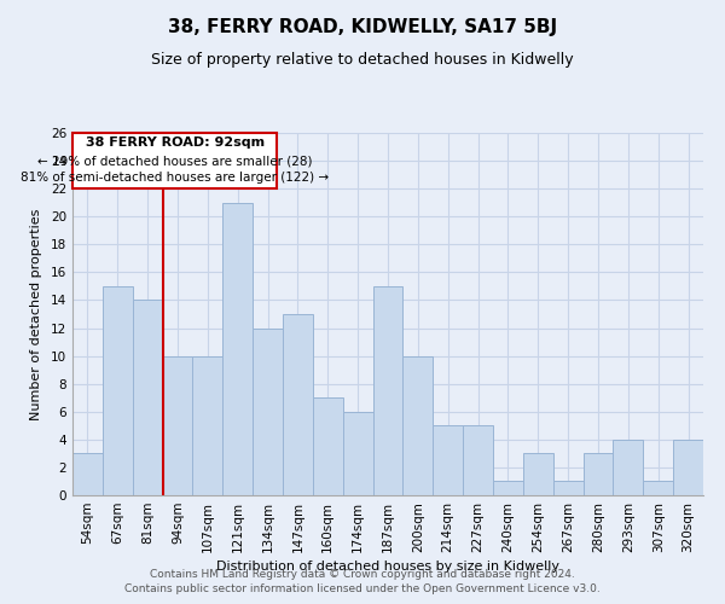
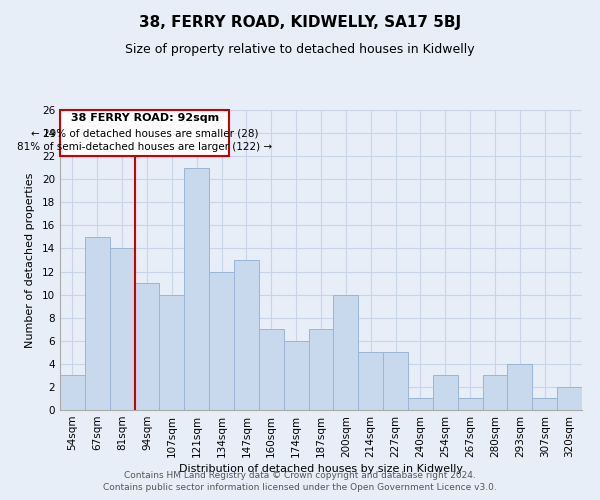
94sqm: 10 -> 11
187sqm: 15 -> 7
320sqm: 4 -> 2
